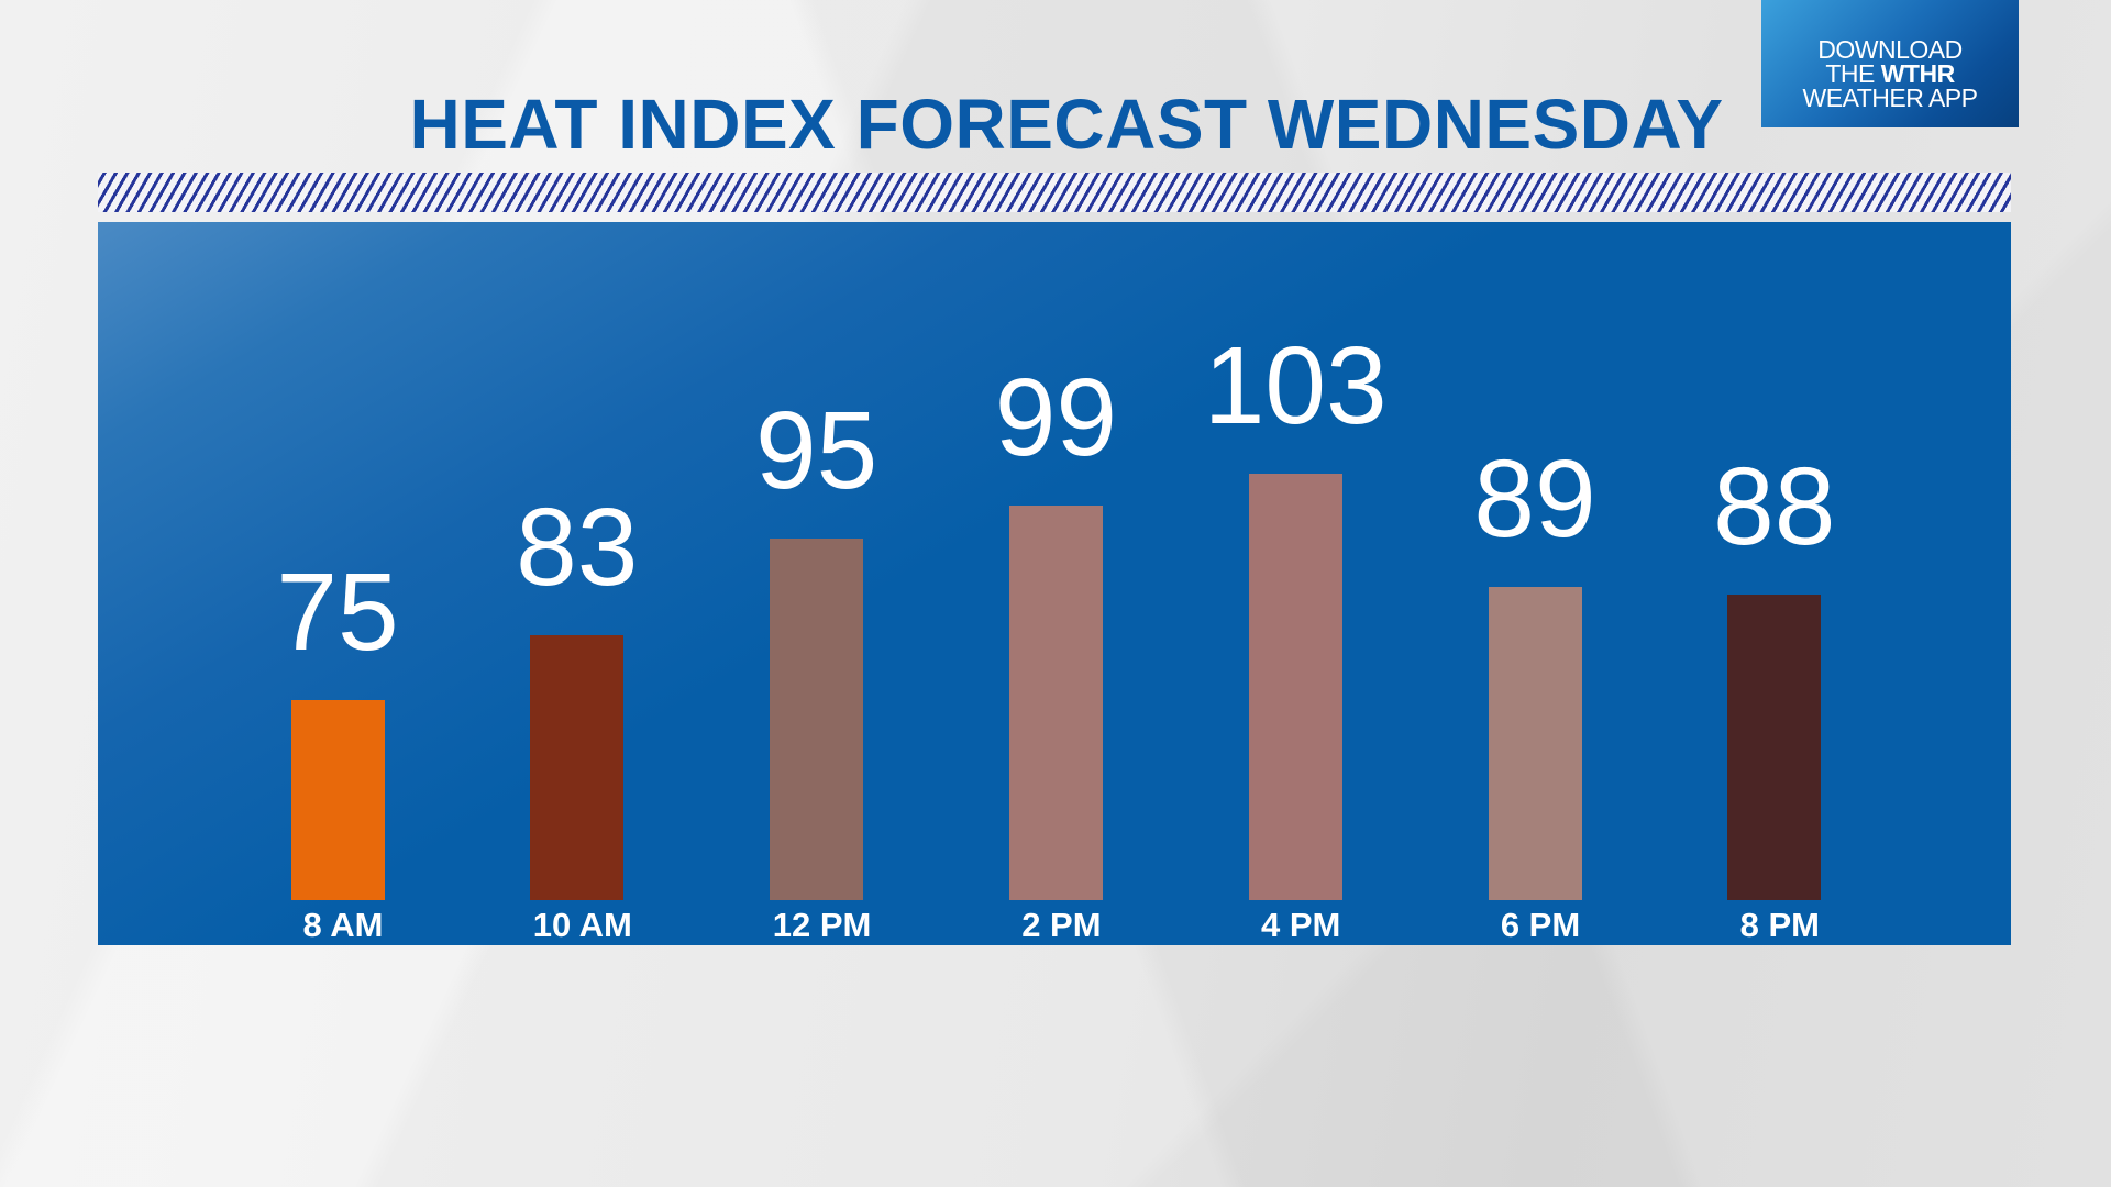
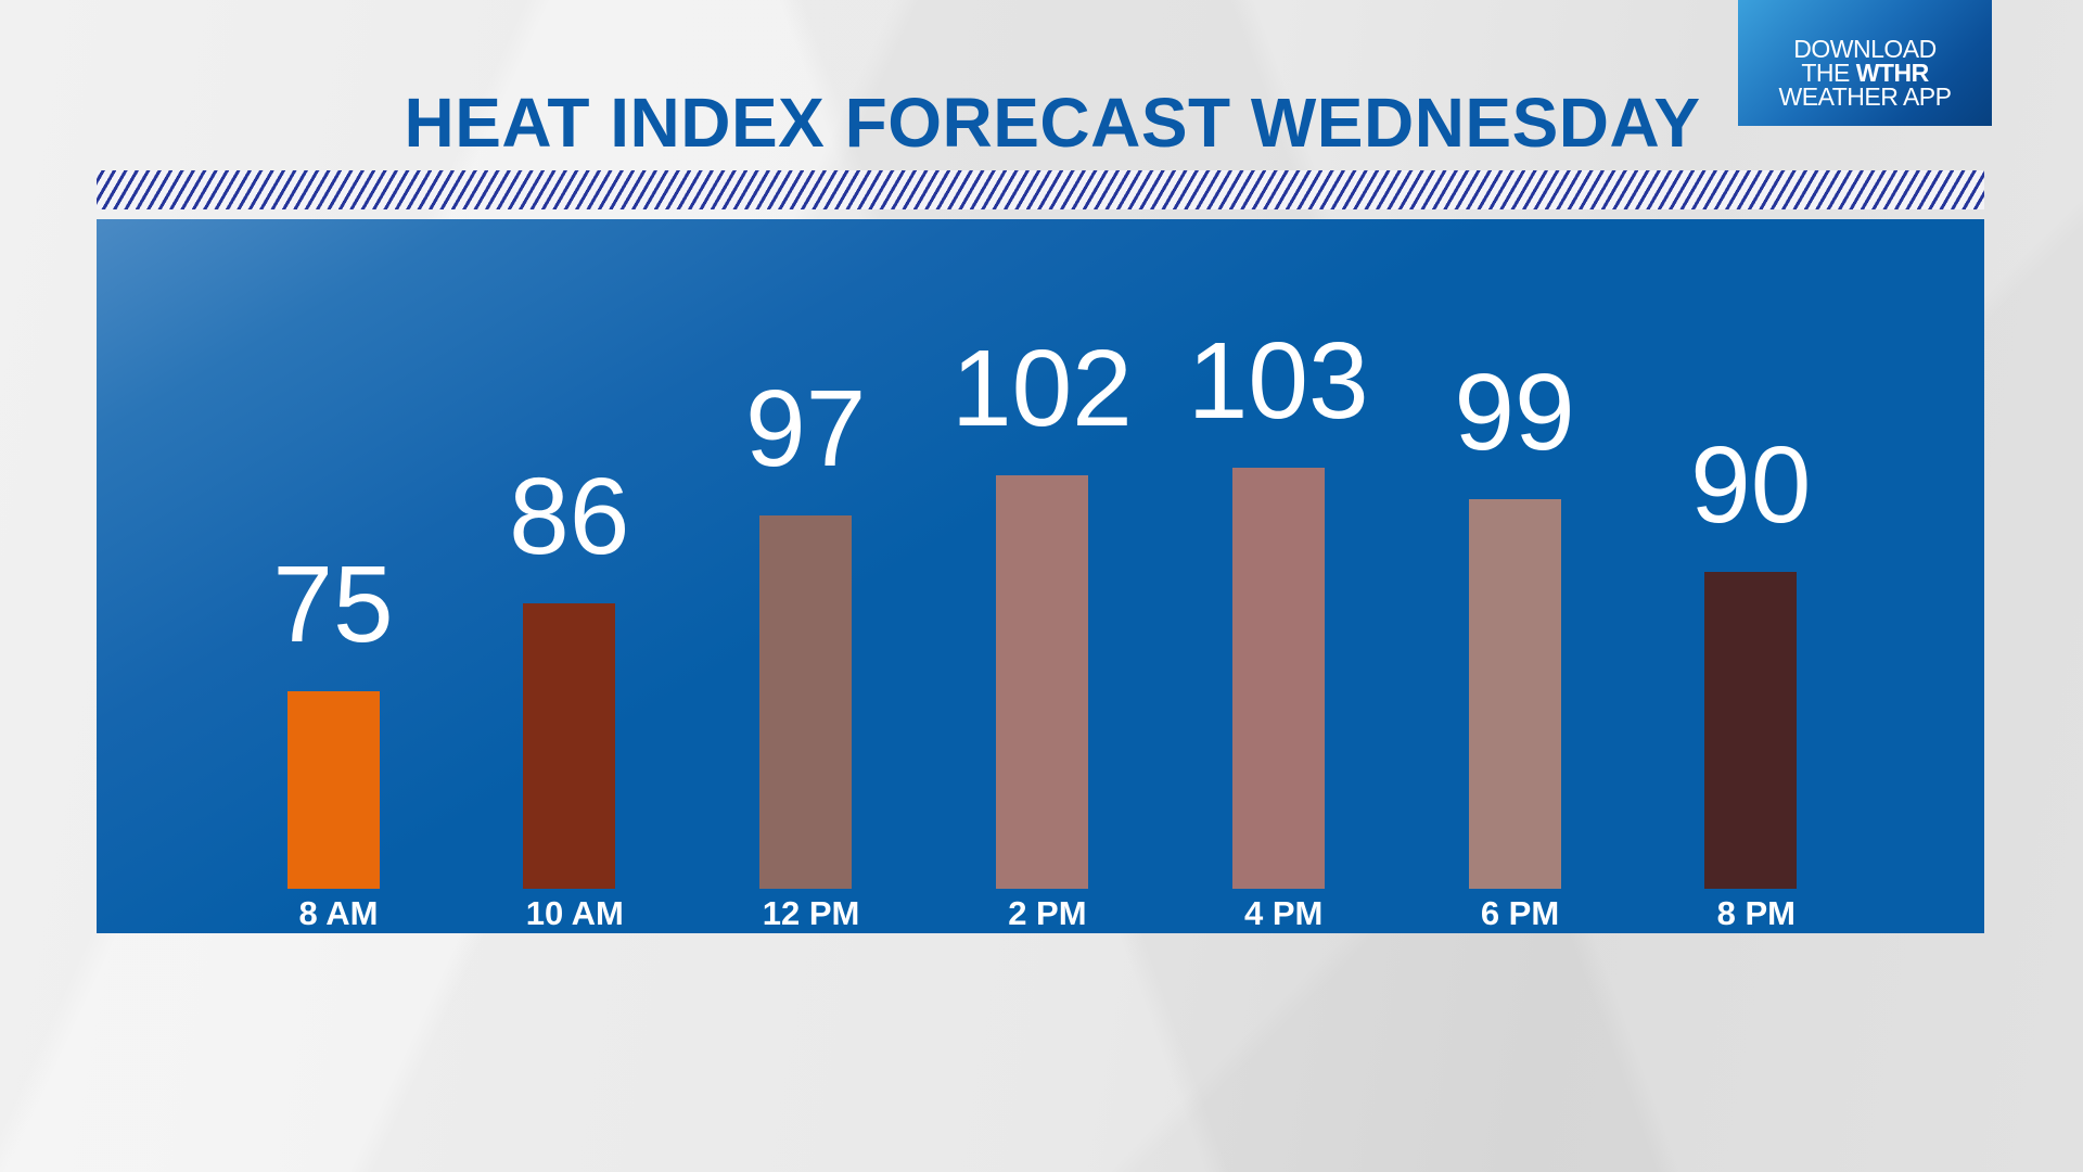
10 AM: 83 -> 86
12 PM: 95 -> 97
2 PM: 99 -> 102
6 PM: 89 -> 99
8 PM: 88 -> 90
